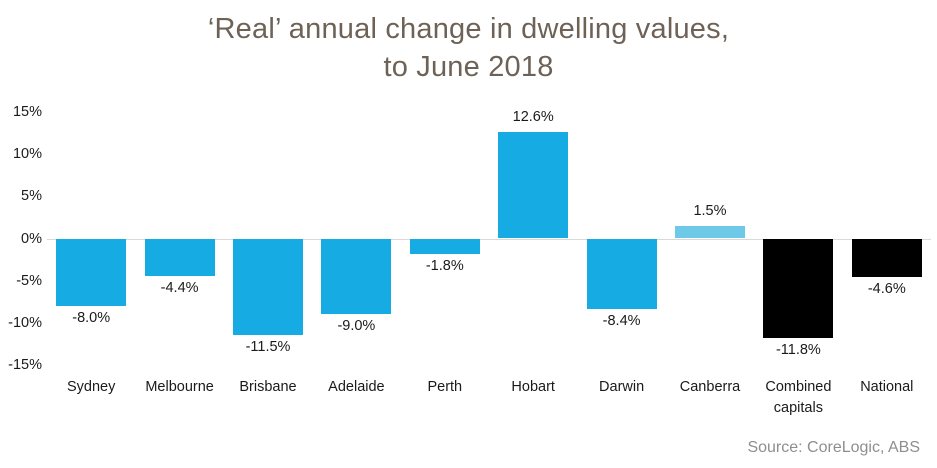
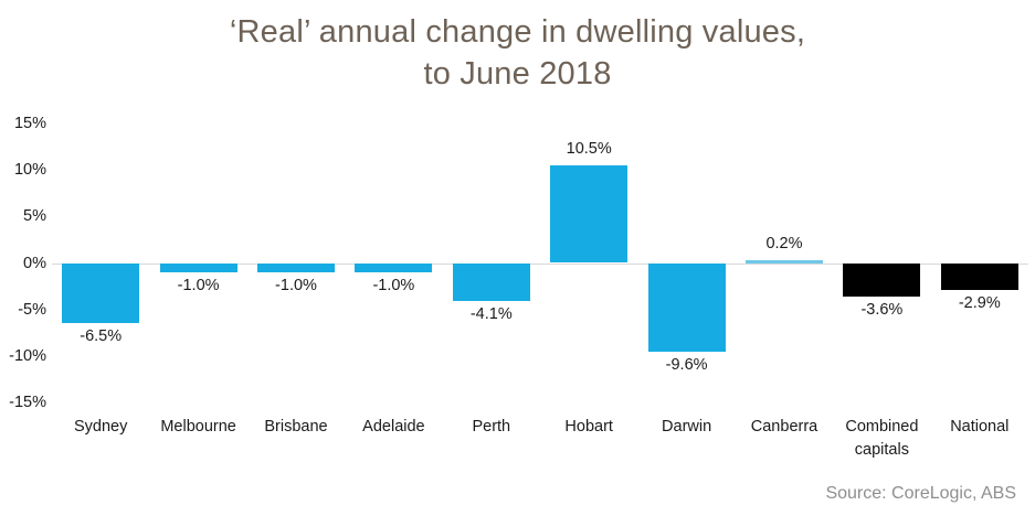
Sydney: -8.0% -> -6.5%
Melbourne: -4.4% -> -1.0%
Brisbane: -11.5% -> -1.0%
Adelaide: -9.0% -> -1.0%
Perth: -1.8% -> -4.1%
Hobart: 12.6% -> 10.5%
Darwin: -8.4% -> -9.6%
Canberra: 1.5% -> 0.2%
Combined capitals: -11.8% -> -3.6%
National: -4.6% -> -2.9%
